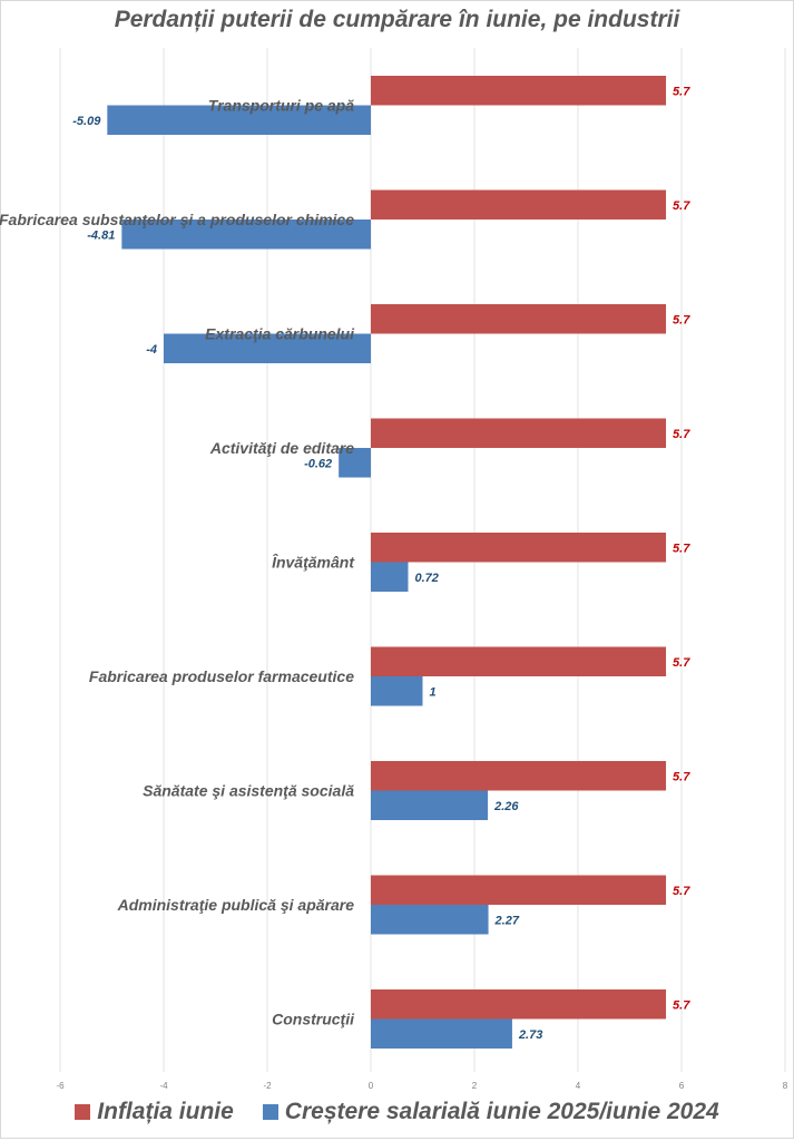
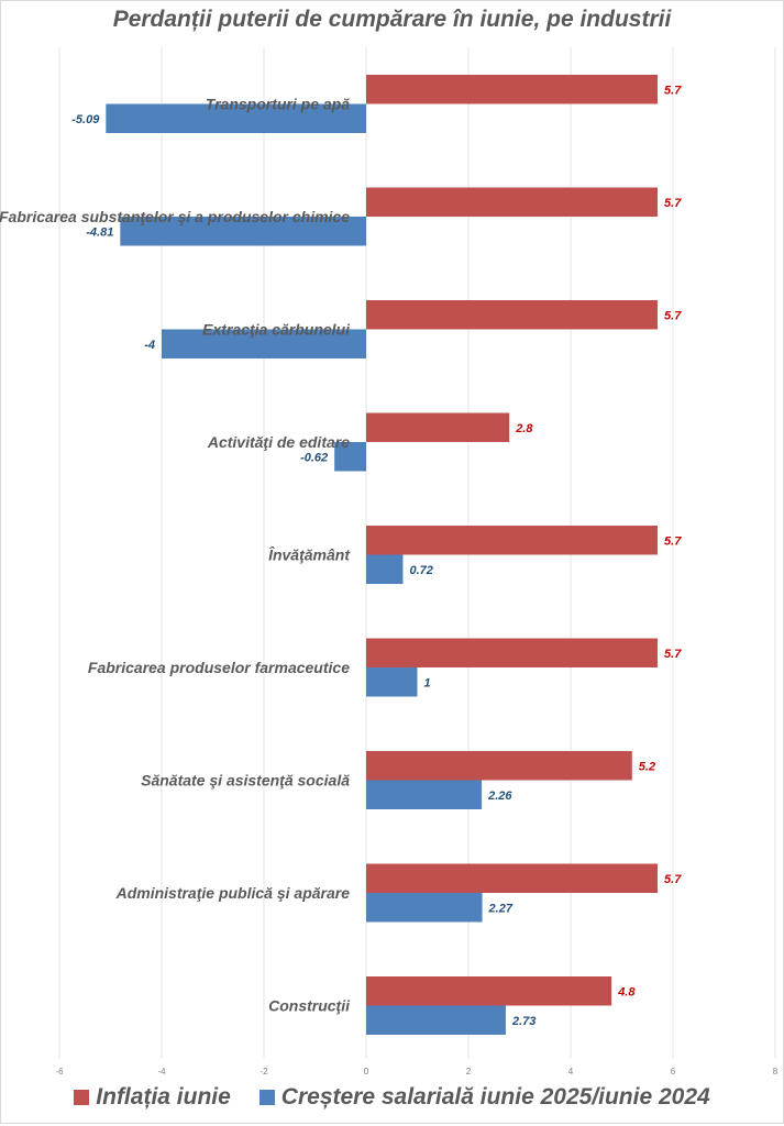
Inflația iunie/Activităţi de editare: 5.7 -> 2.8
Inflația iunie/Sănătate şi asistenţă socială: 5.7 -> 5.2
Inflația iunie/Construcţii: 5.7 -> 4.8
